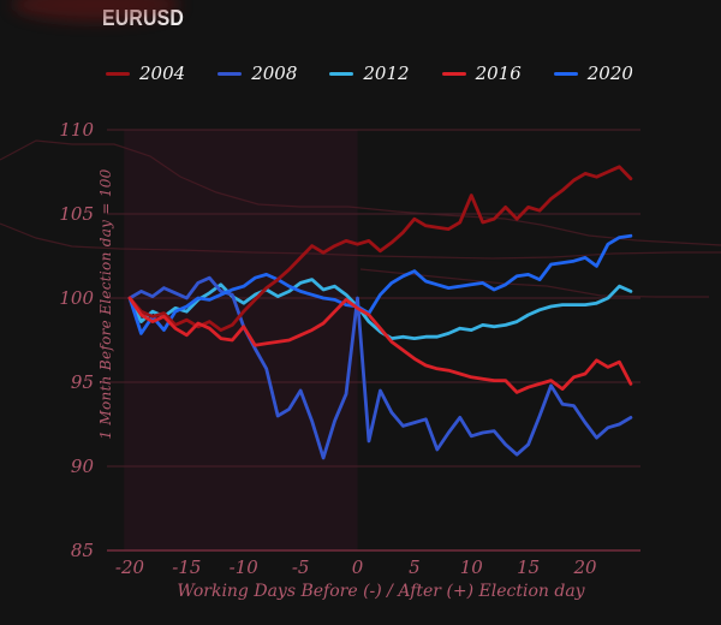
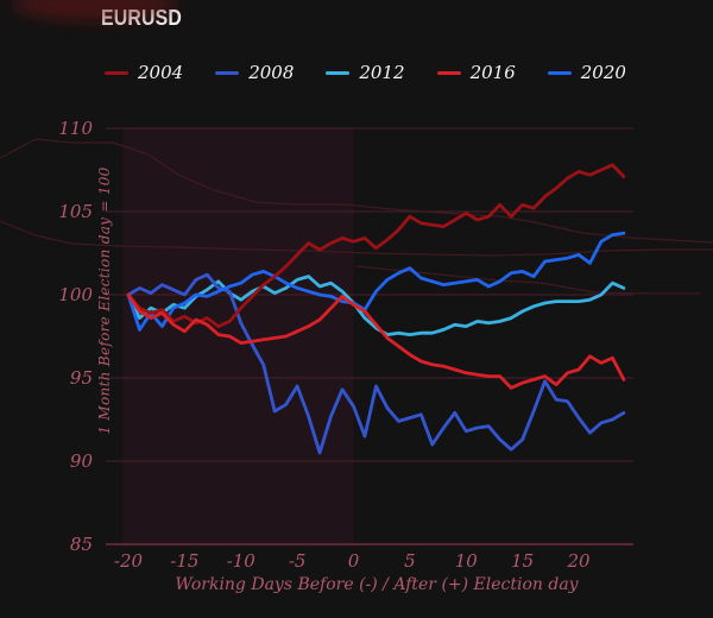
2016/-10: 98.3 -> 97.1
2008/0: 100.0 -> 93.3
2004/10: 106.1 -> 104.9
